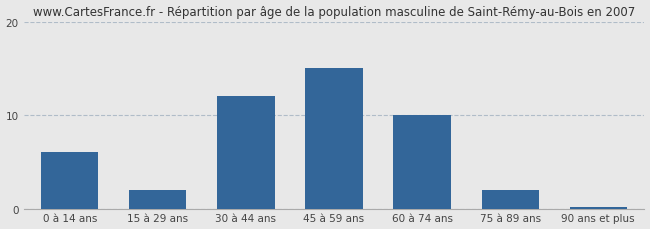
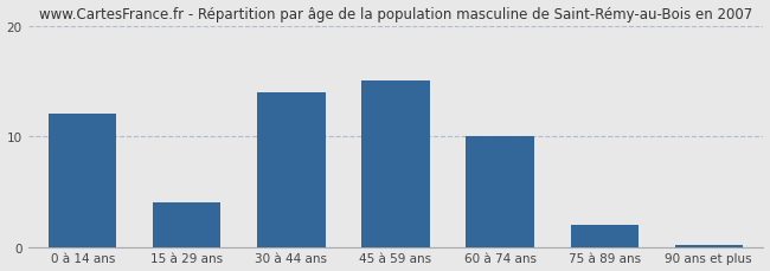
0 à 14 ans: 6.0 -> 12.0
15 à 29 ans: 2.0 -> 4.0
30 à 44 ans: 12.0 -> 14.0
